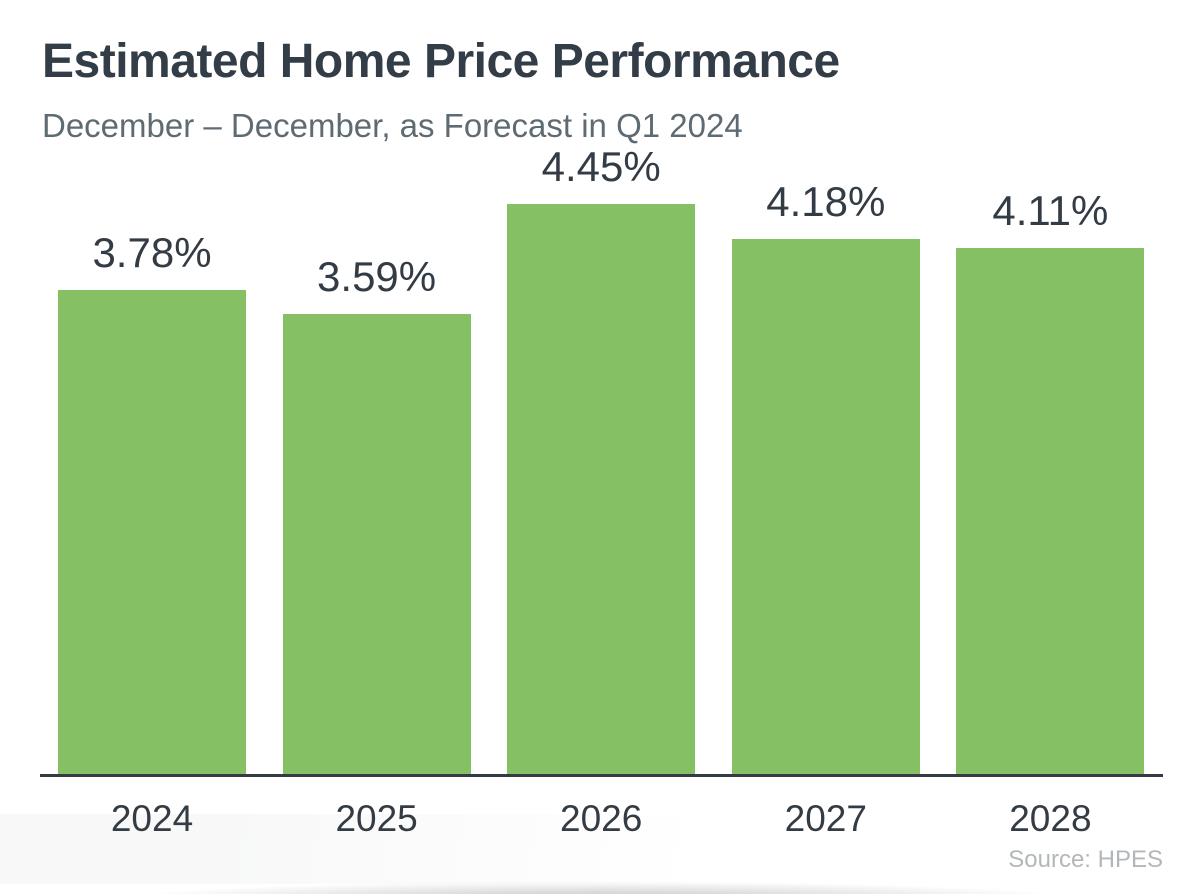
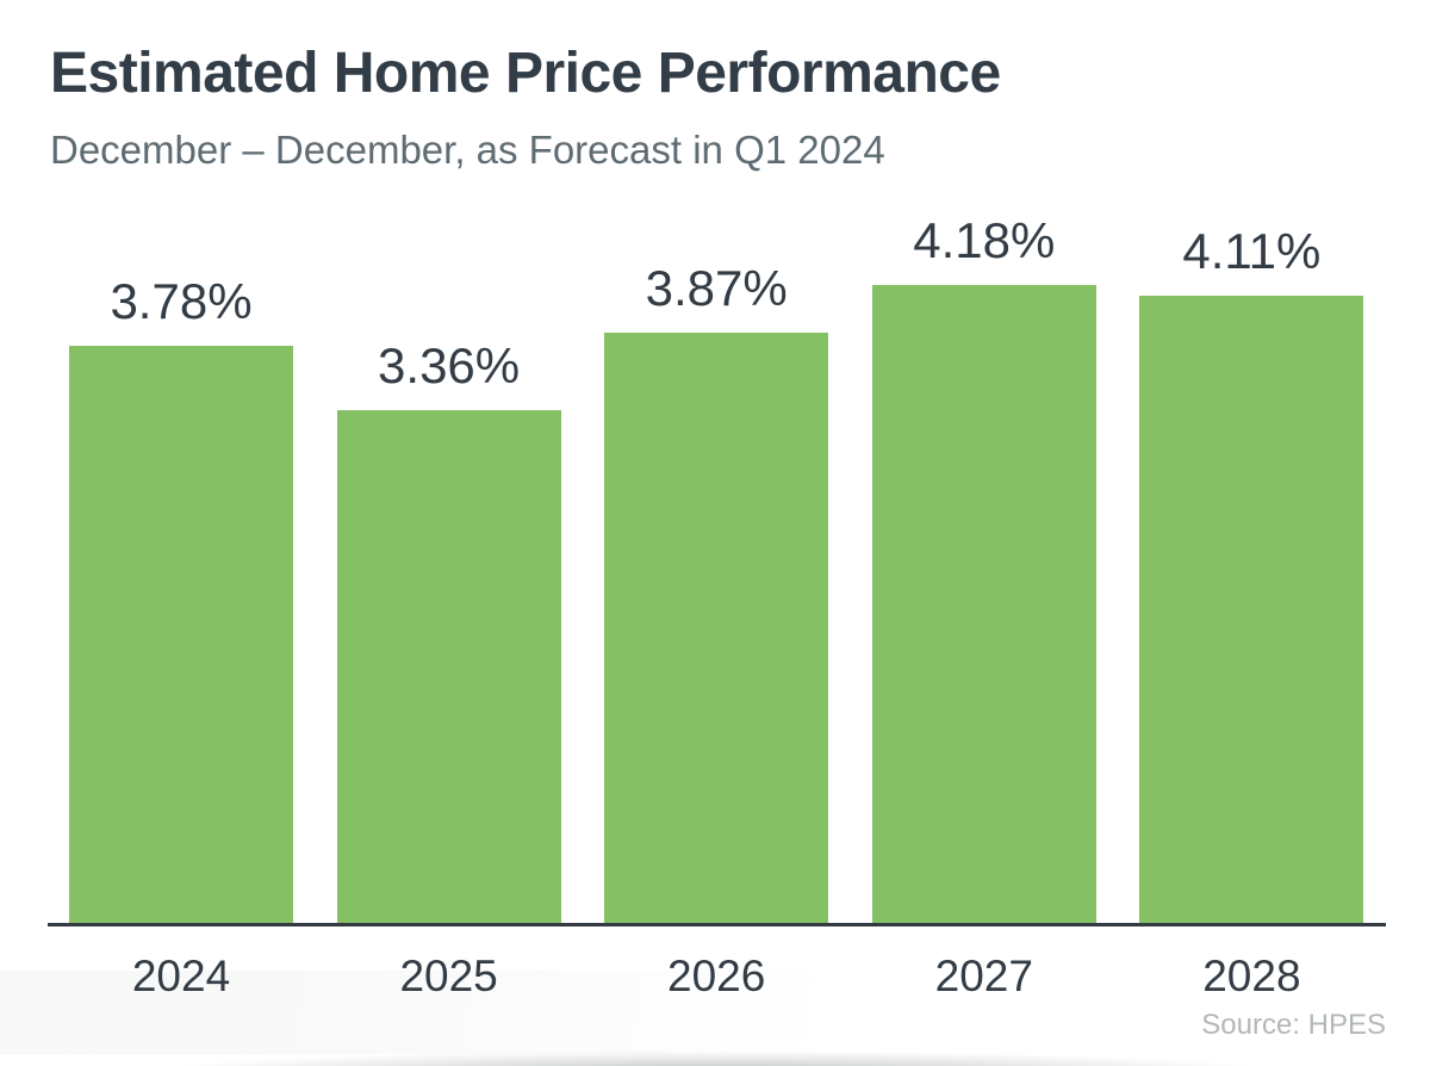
2025: 3.59% -> 3.36%
2026: 4.45% -> 3.87%
